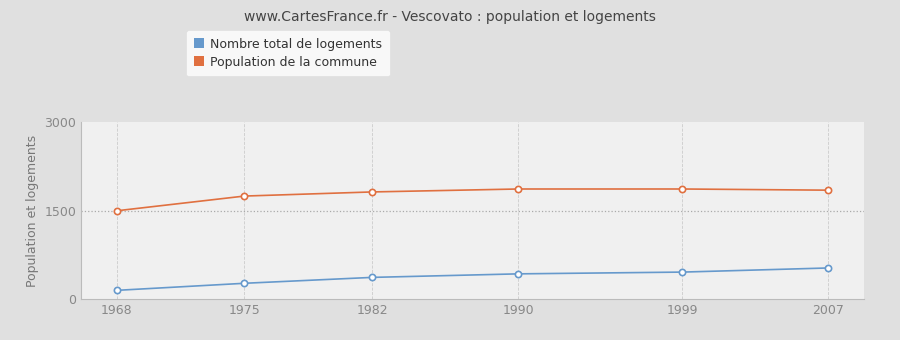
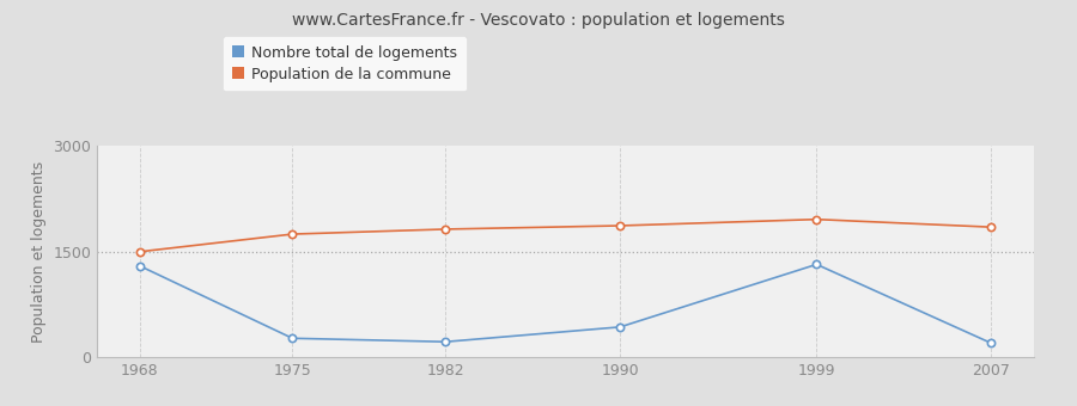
Nombre total de logements/1968: 150 -> 1300
Nombre total de logements/1982: 370 -> 220
Nombre total de logements/1999: 460 -> 1320
Population de la commune/1999: 1870 -> 1960
Nombre total de logements/2007: 530 -> 200
